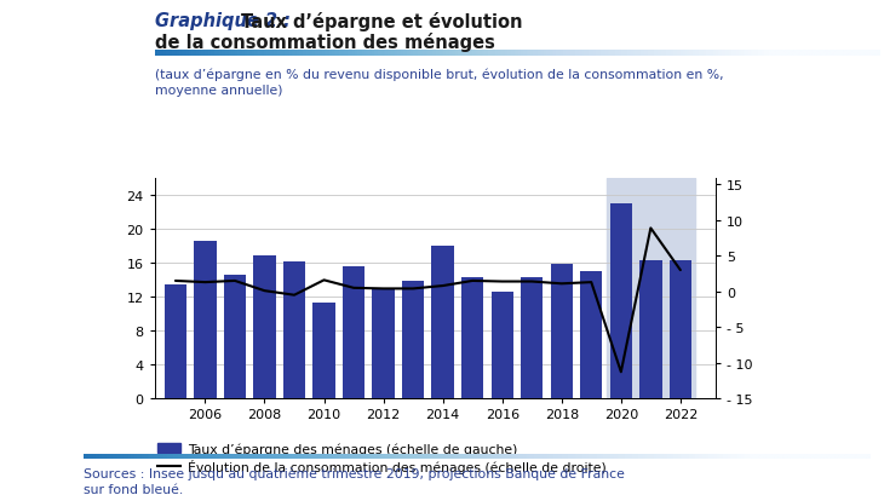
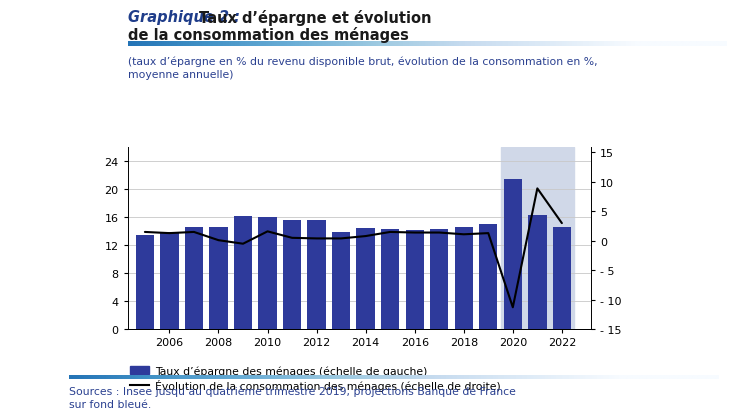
Taux d’épargne des ménages (échelle de gauche)/2006: 18.6 -> 13.8
Taux d’épargne des ménages (échelle de gauche)/2008: 16.8 -> 14.5
Taux d’épargne des ménages (échelle de gauche)/2010: 11.2 -> 16.0
Taux d’épargne des ménages (échelle de gauche)/2012: 13.0 -> 15.6
Taux d’épargne des ménages (échelle de gauche)/2014: 18.0 -> 14.4
Taux d’épargne des ménages (échelle de gauche)/2016: 12.6 -> 14.1
Taux d’épargne des ménages (échelle de gauche)/2018: 15.8 -> 14.5
Taux d’épargne des ménages (échelle de gauche)/2020: 23.0 -> 21.4
Taux d’épargne des ménages (échelle de gauche)/2022: 16.2 -> 14.5
